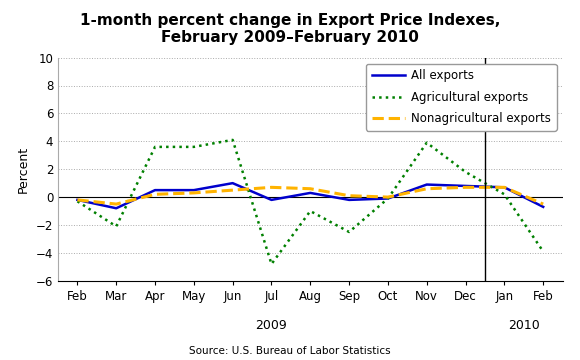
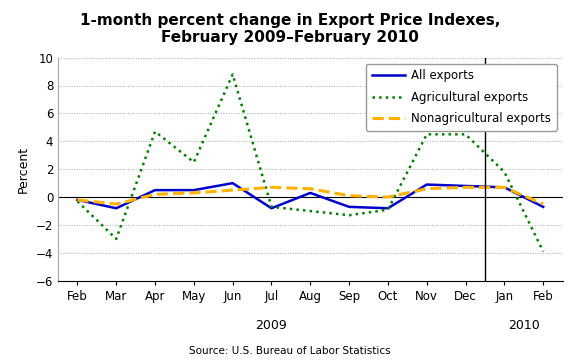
Agricultural exports/Mar: -2.1 -> -3.0
Agricultural exports/Apr: 3.6 -> 4.7
Agricultural exports/May: 3.6 -> 2.5
Agricultural exports/Jun: 4.1 -> 8.8
All exports/Jul: -0.2 -> -0.8
Agricultural exports/Jul: -4.8 -> -0.7
All exports/Sep: -0.2 -> -0.7
Agricultural exports/Sep: -2.5 -> -1.3
All exports/Oct: -0.1 -> -0.8
Agricultural exports/Oct: -0.1 -> -0.9
Agricultural exports/Nov: 3.9 -> 4.5
Agricultural exports/Dec: 1.8 -> 4.5
Agricultural exports/Jan: 0.2 -> 1.8
